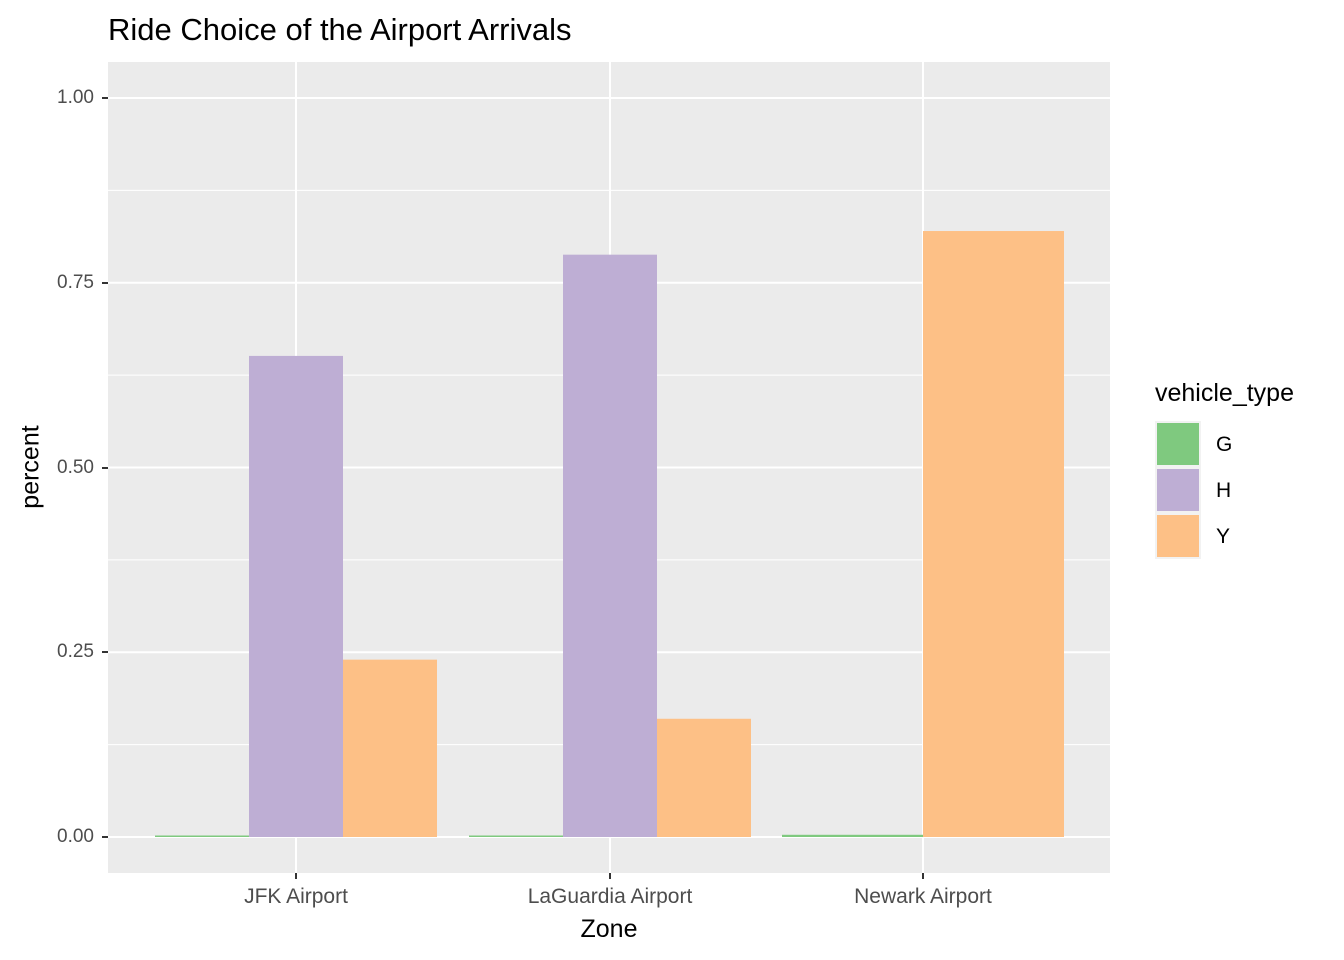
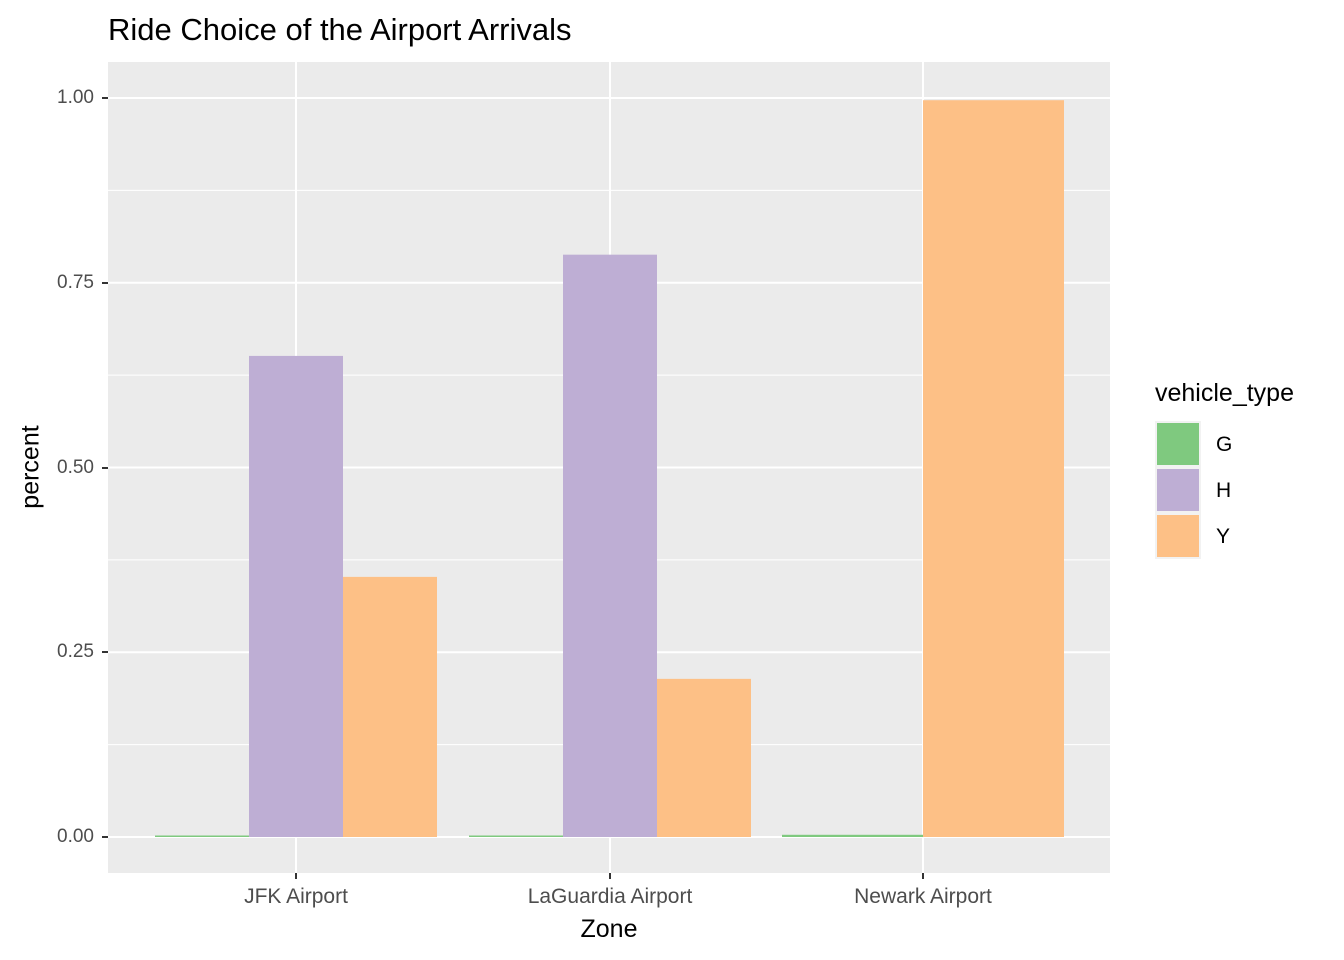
Y/JFK Airport: 0.24 -> 0.35
Y/LaGuardia Airport: 0.16 -> 0.21
Y/Newark Airport: 0.82 -> 1.00
